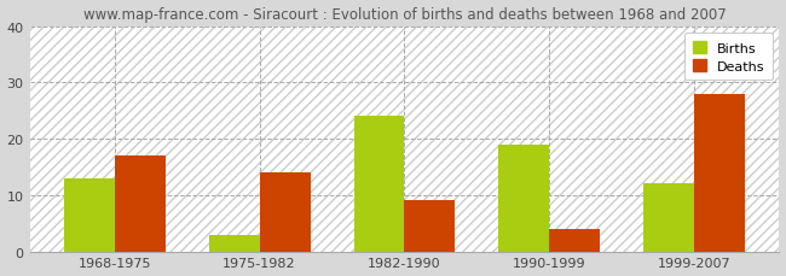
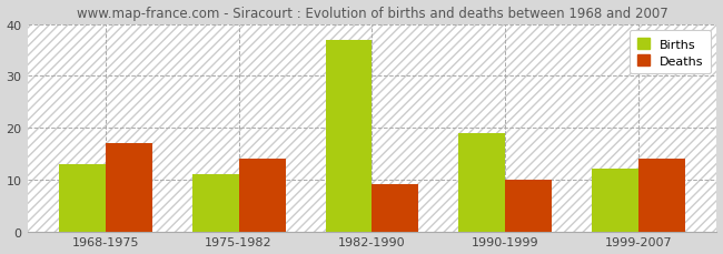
Births/1975-1982: 3 -> 11
Births/1982-1990: 24 -> 37
Deaths/1990-1999: 4 -> 10
Deaths/1999-2007: 28 -> 14
